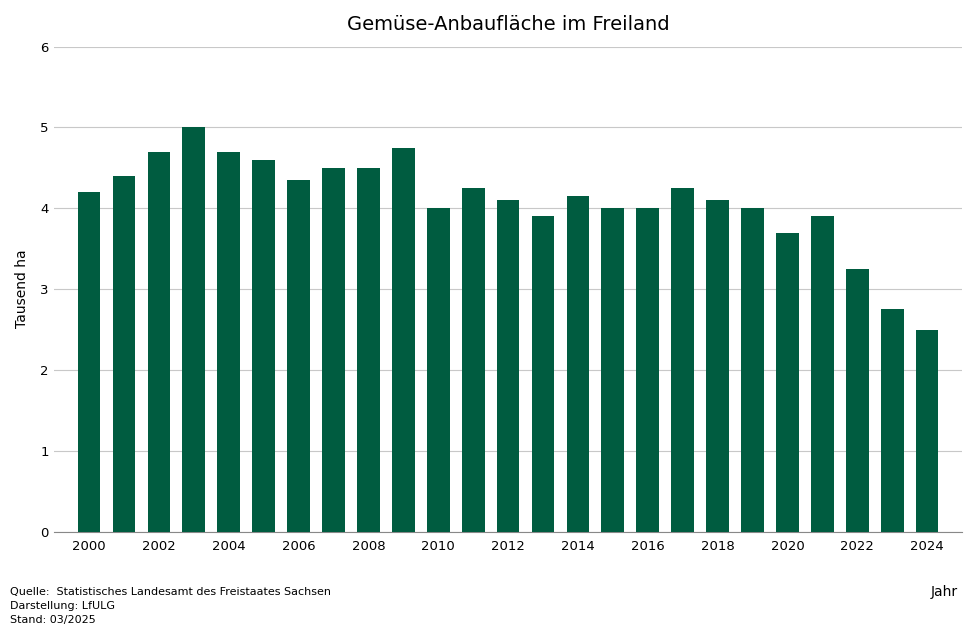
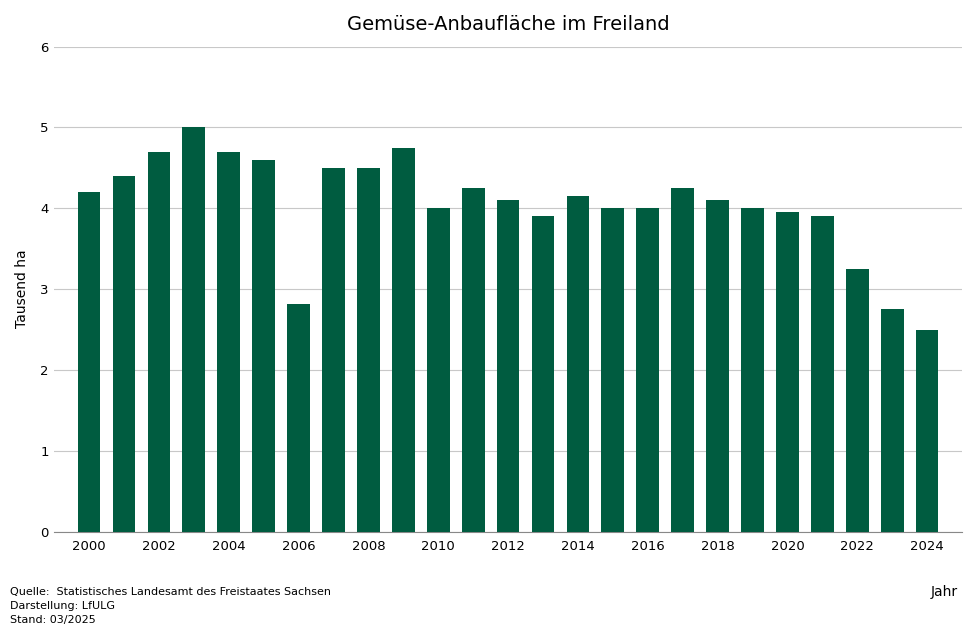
2006: 4.35 -> 2.82
2020: 3.70 -> 3.96
